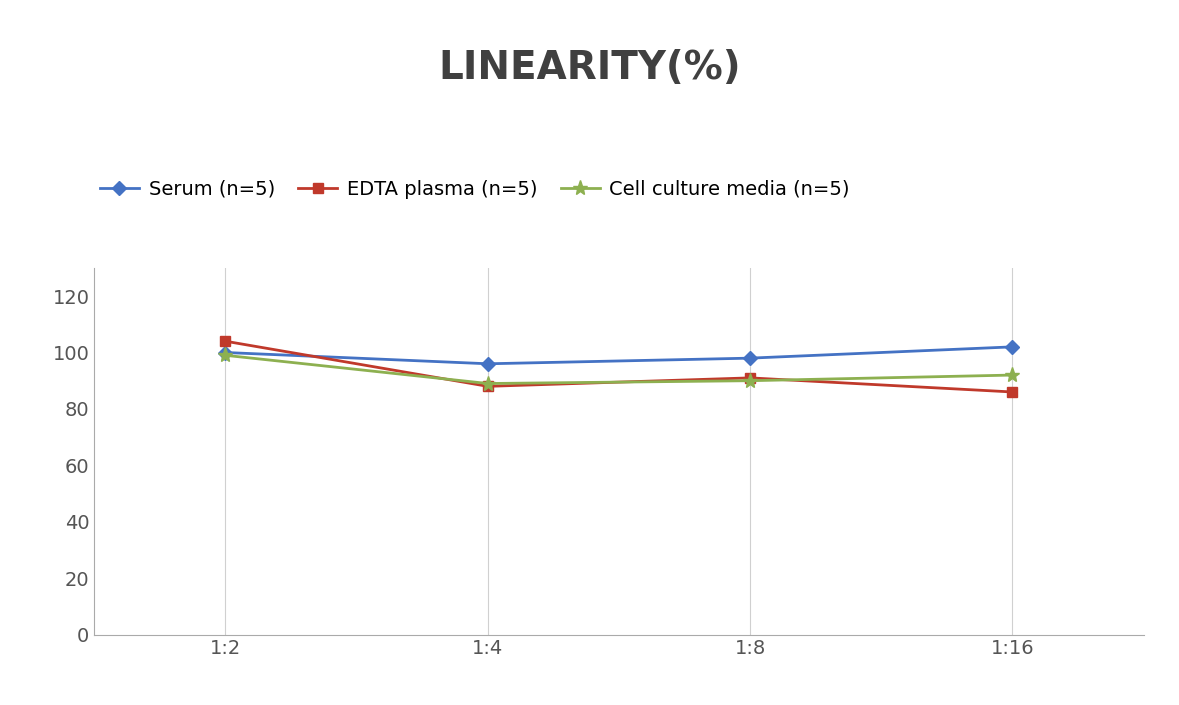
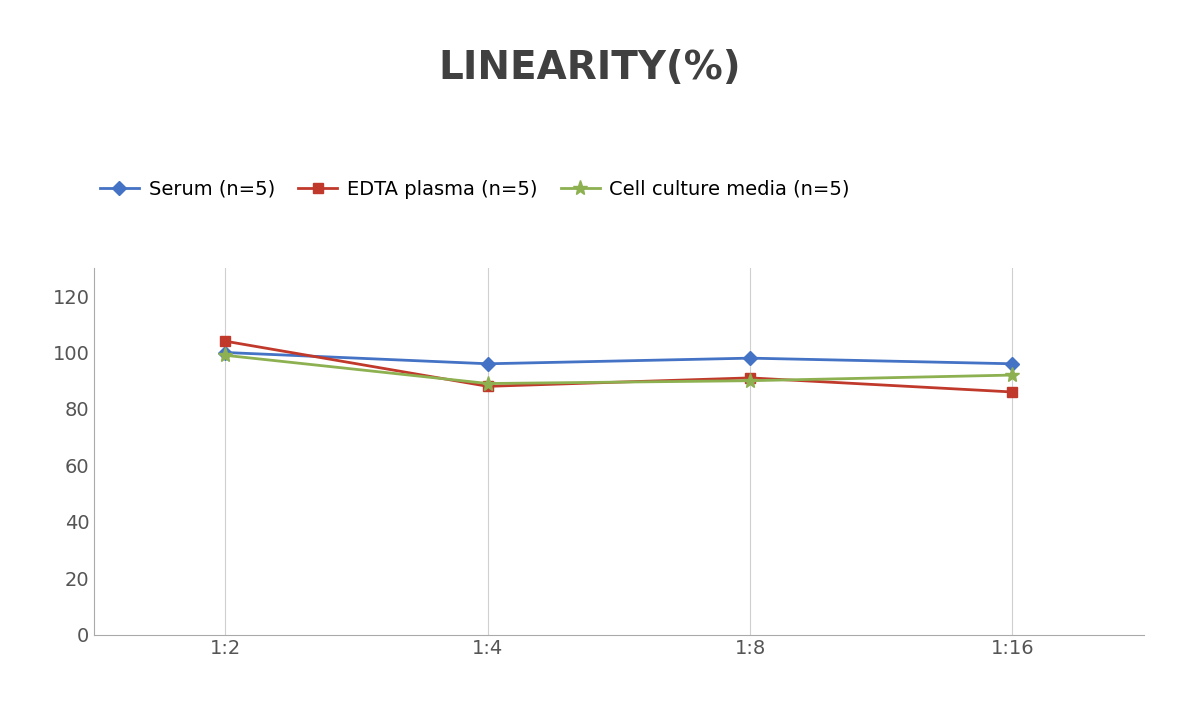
Serum (n=5)/1:16: 102 -> 96
